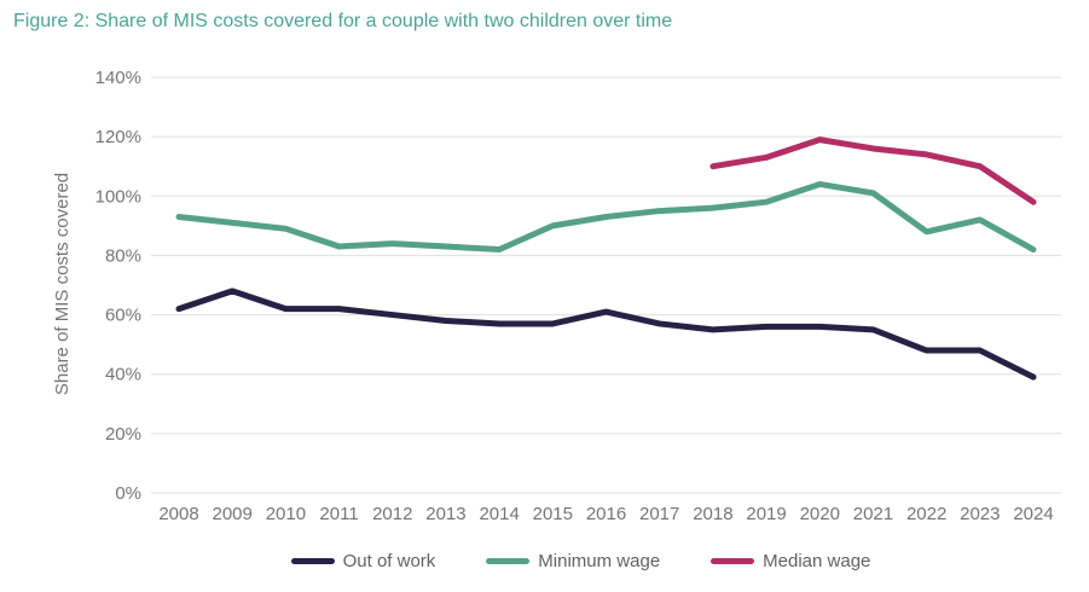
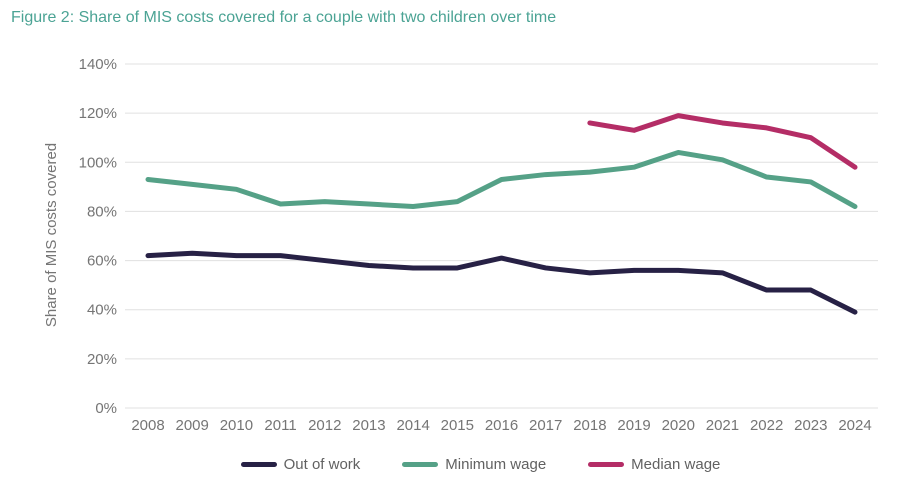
Out of work/2009: 68% -> 63%
Minimum wage/2015: 90% -> 84%
Median wage/2018: 110% -> 116%
Minimum wage/2022: 88% -> 94%
